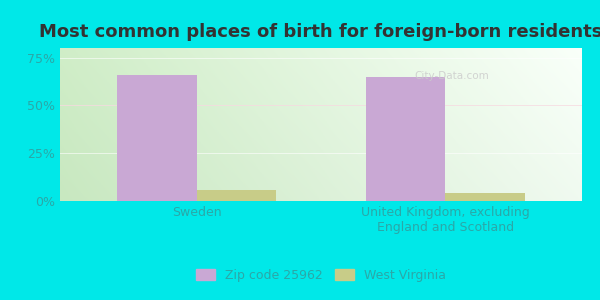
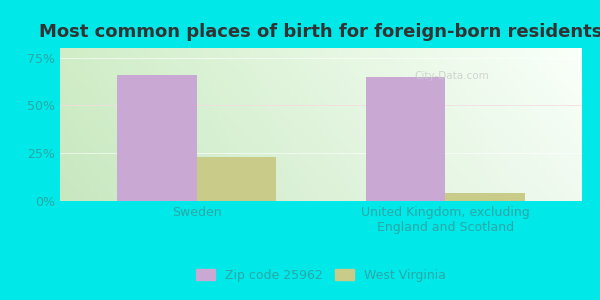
West Virginia/Sweden: 6% -> 23%
